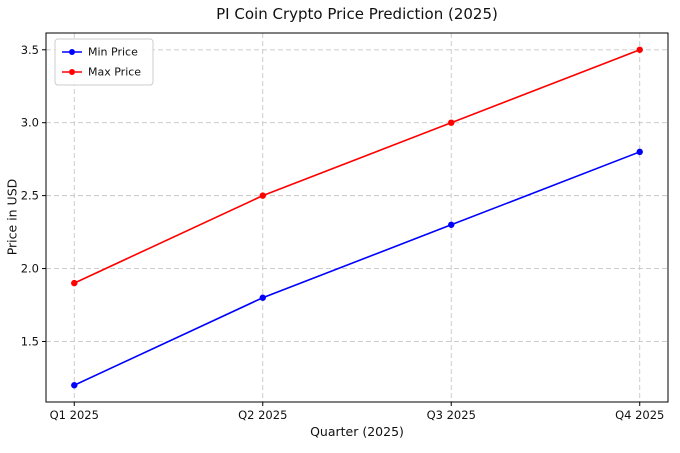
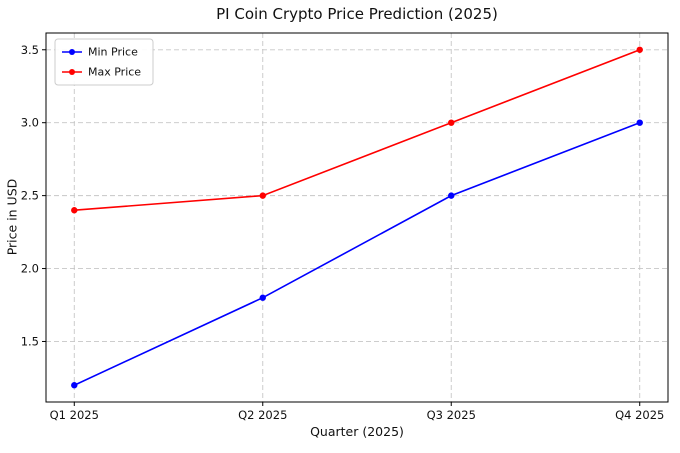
Max Price/Q1 2025: 1.9 -> 2.4
Min Price/Q3 2025: 2.3 -> 2.5
Min Price/Q4 2025: 2.8 -> 3.0
